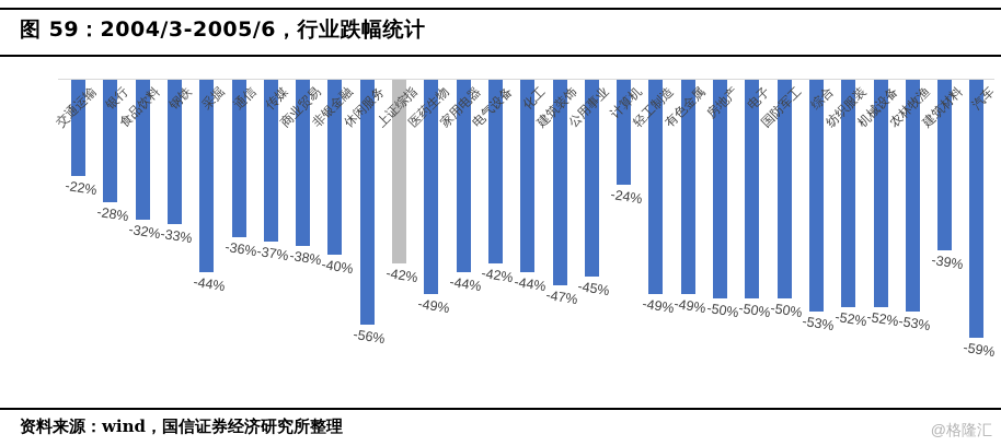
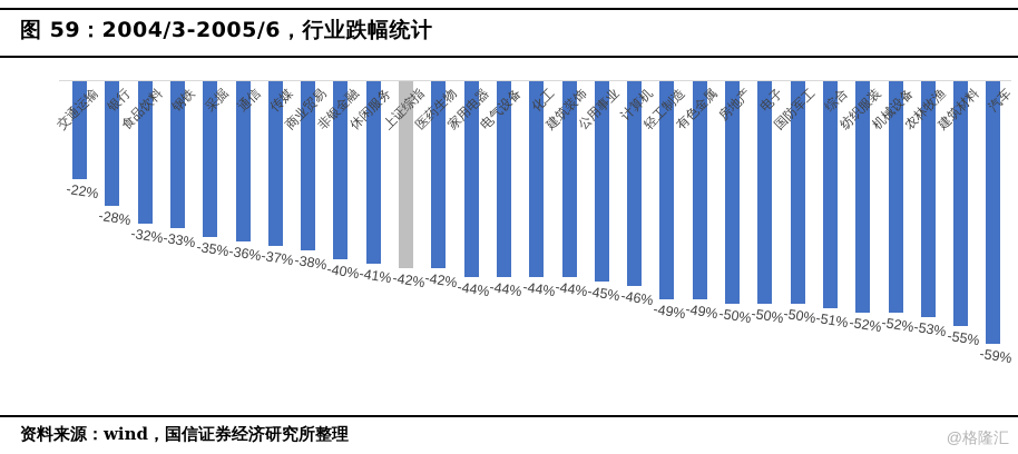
采掘: -44% -> -35%
休闲服务: -56% -> -41%
医药生物: -49% -> -42%
电气设备: -42% -> -44%
建筑装饰: -47% -> -44%
计算机: -24% -> -46%
综合: -53% -> -51%
建筑材料: -39% -> -55%
